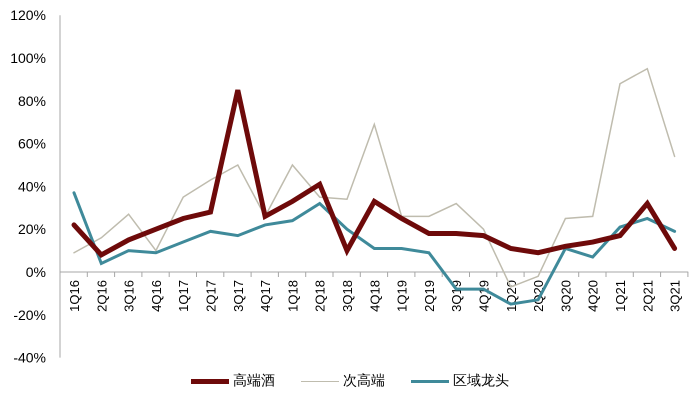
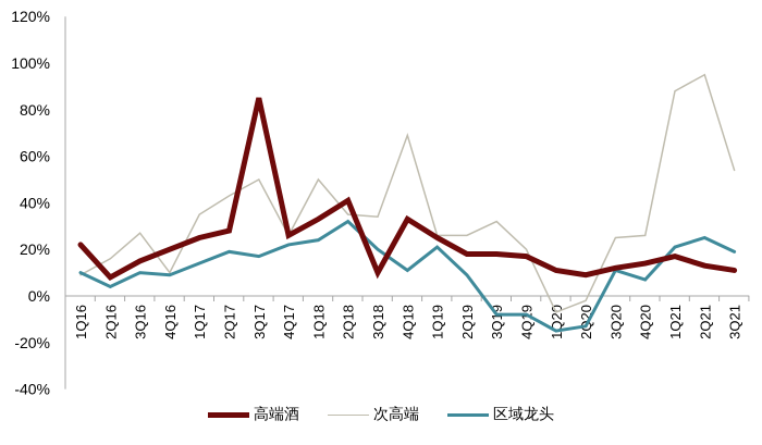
区域龙头/1Q16: 37% -> 10%
区域龙头/1Q19: 11% -> 21%
高端酒/2Q21: 32% -> 13%
